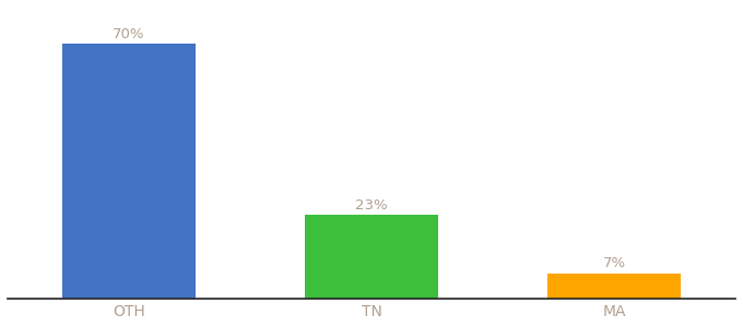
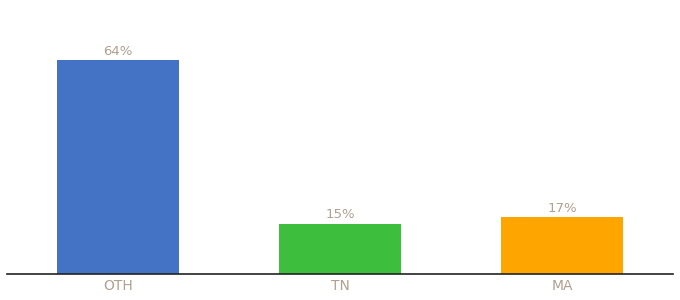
OTH: 70% -> 64%
TN: 23% -> 15%
MA: 7% -> 17%
